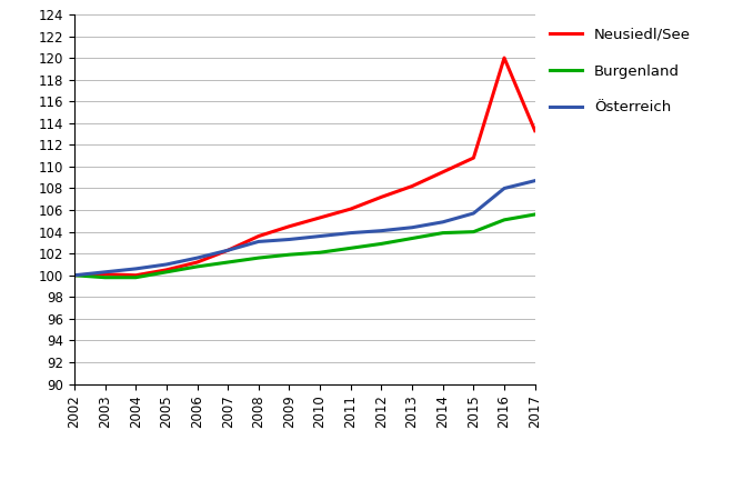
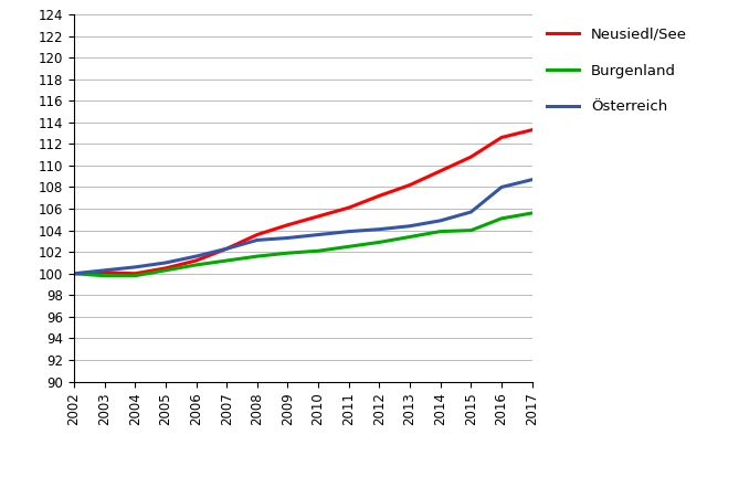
Neusiedl/See/2016: 120.0 -> 112.6
